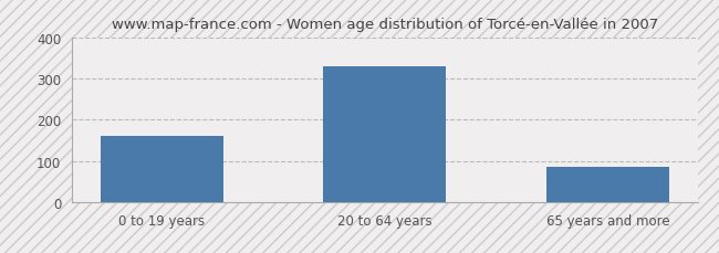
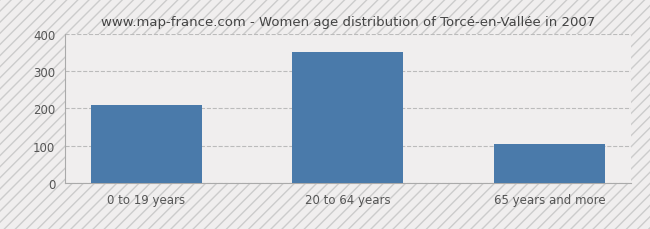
0 to 19 years: 160 -> 210
20 to 64 years: 328 -> 350
65 years and more: 86 -> 105
